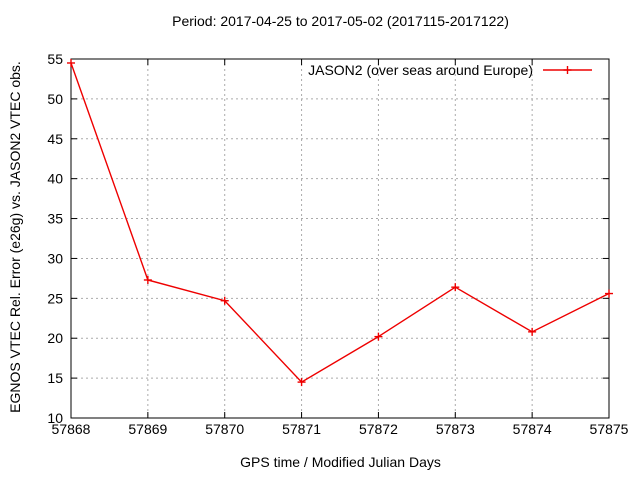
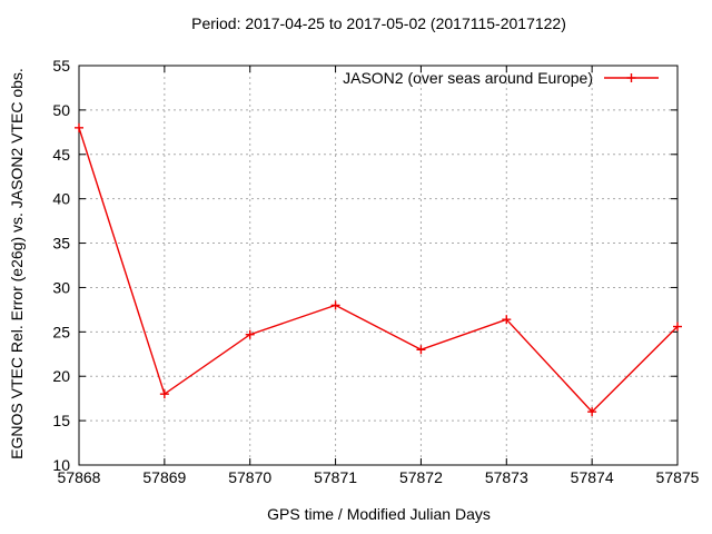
57868: 54 -> 48
57869: 27 -> 18
57871: 14 -> 28
57872: 20 -> 23
57874: 21 -> 16
